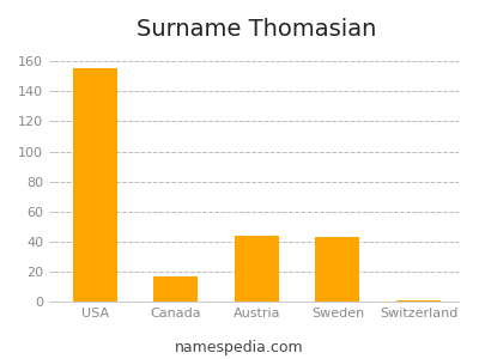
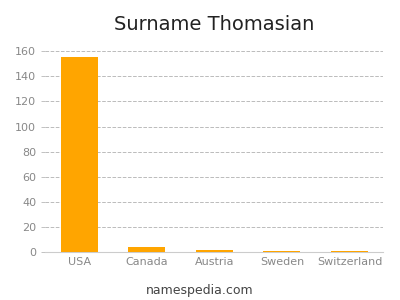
Canada: 17 -> 4
Austria: 44 -> 2
Sweden: 43 -> 1
